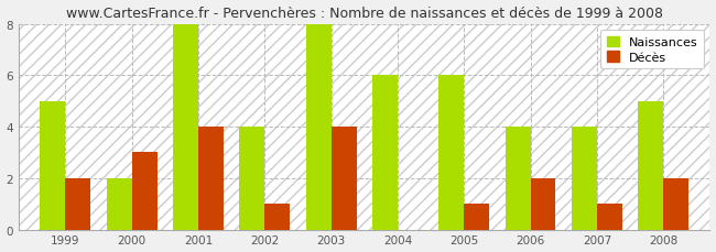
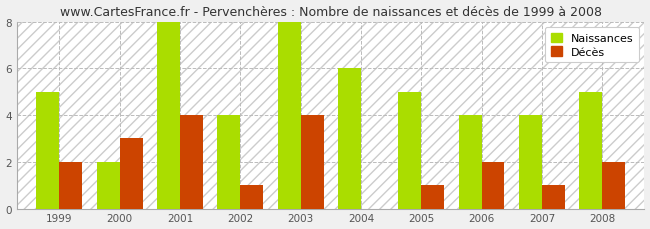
Naissances/2005: 6 -> 5
